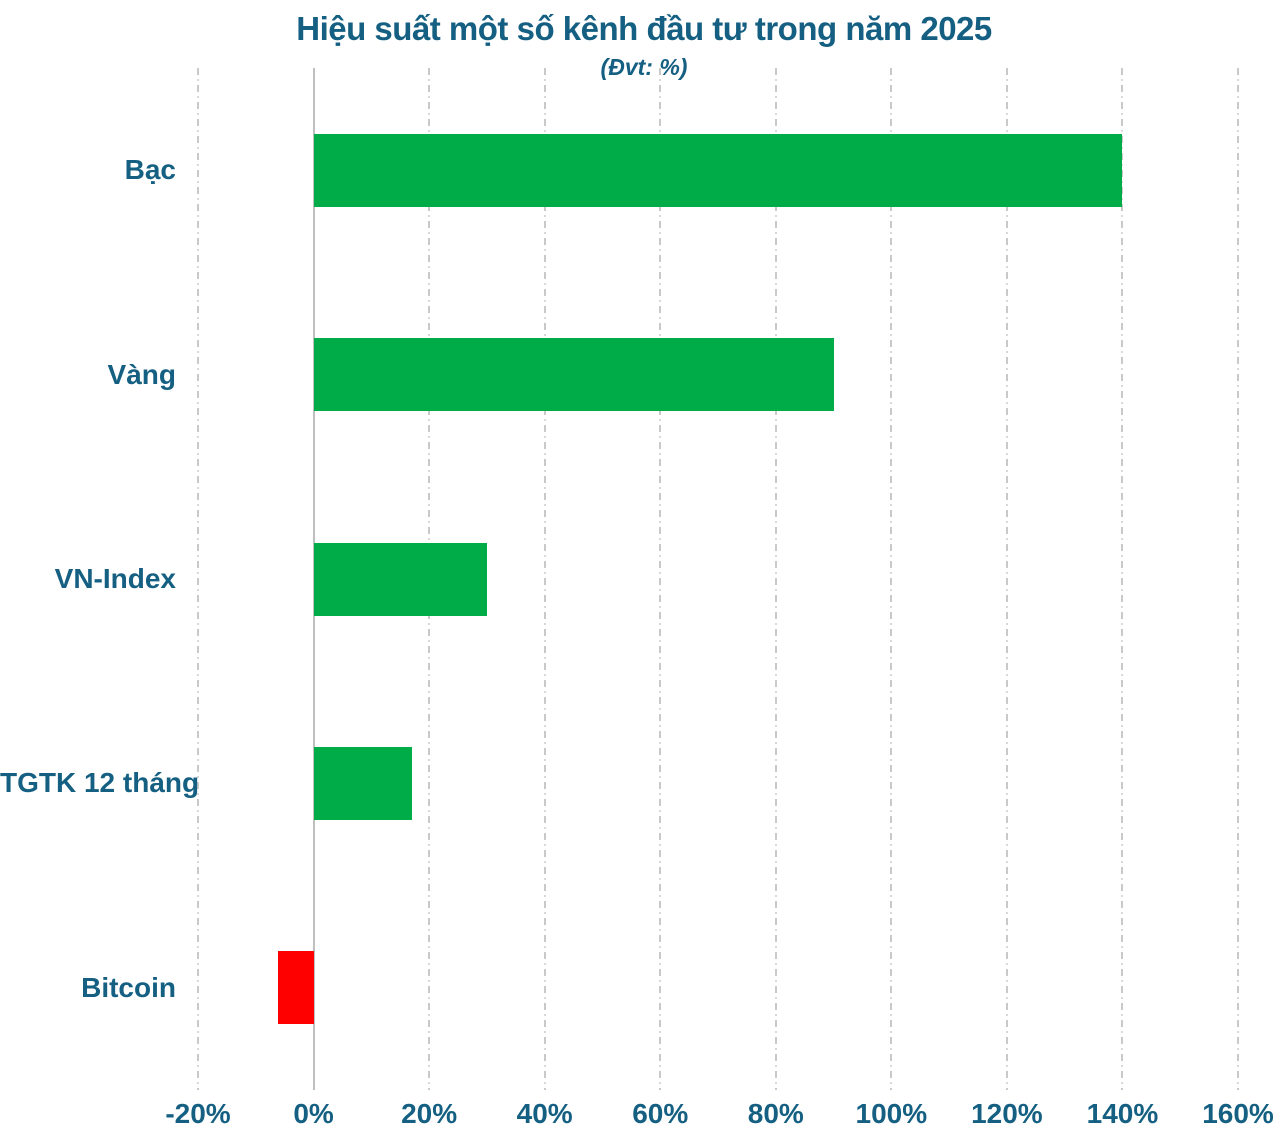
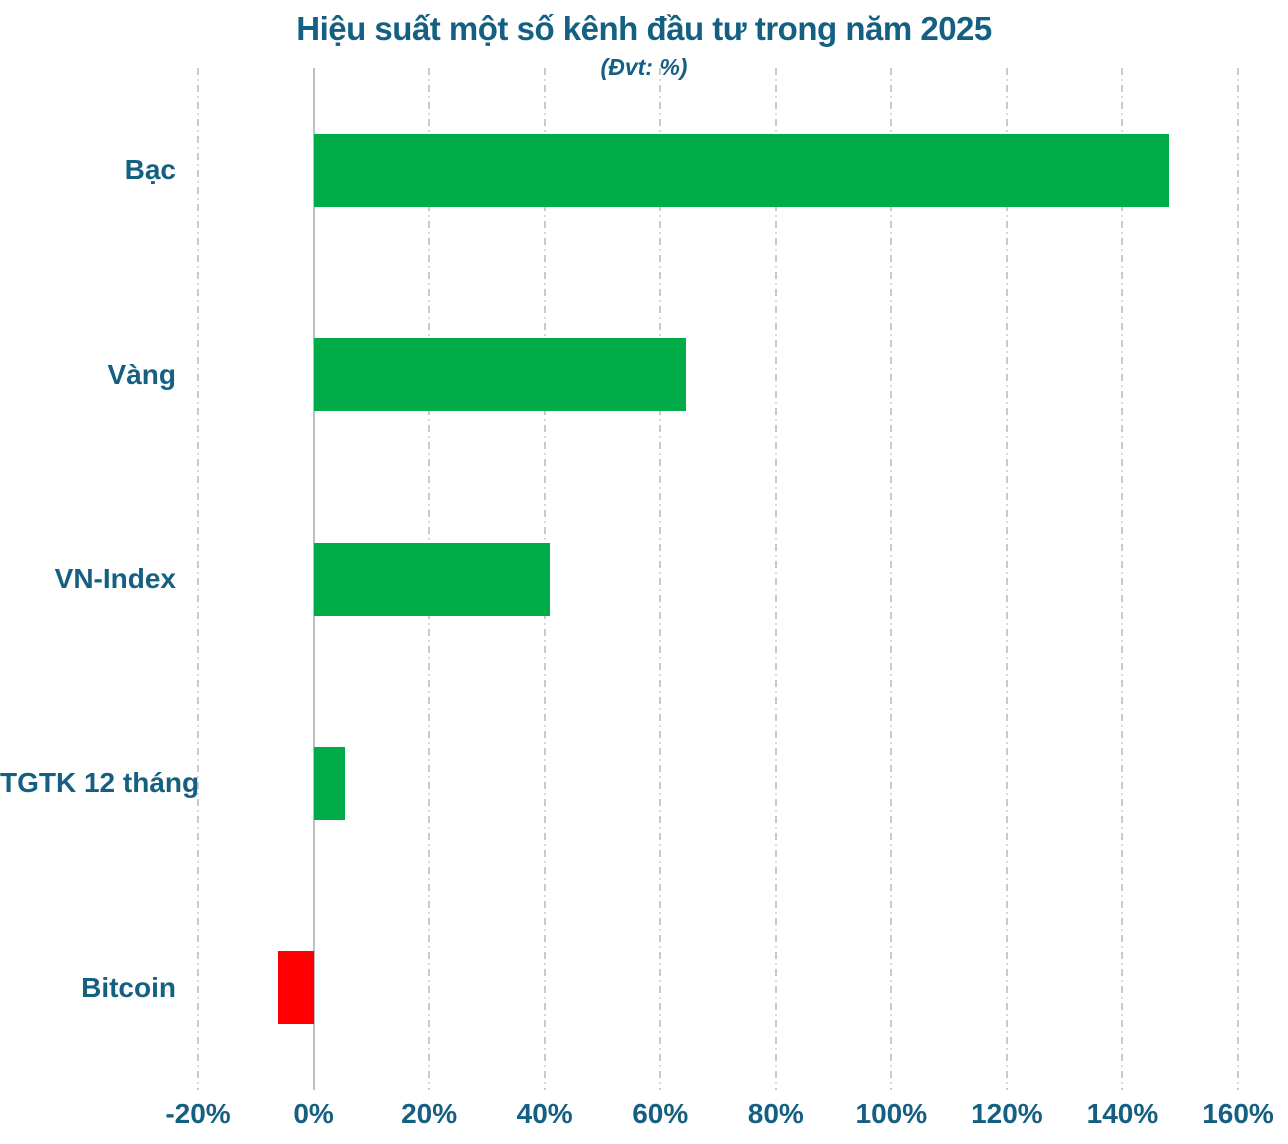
Bạc: 140% -> 148%
Vàng: 90% -> 64%
VN-Index: 30% -> 41%
TGTK 12 tháng: 17% -> 6%
